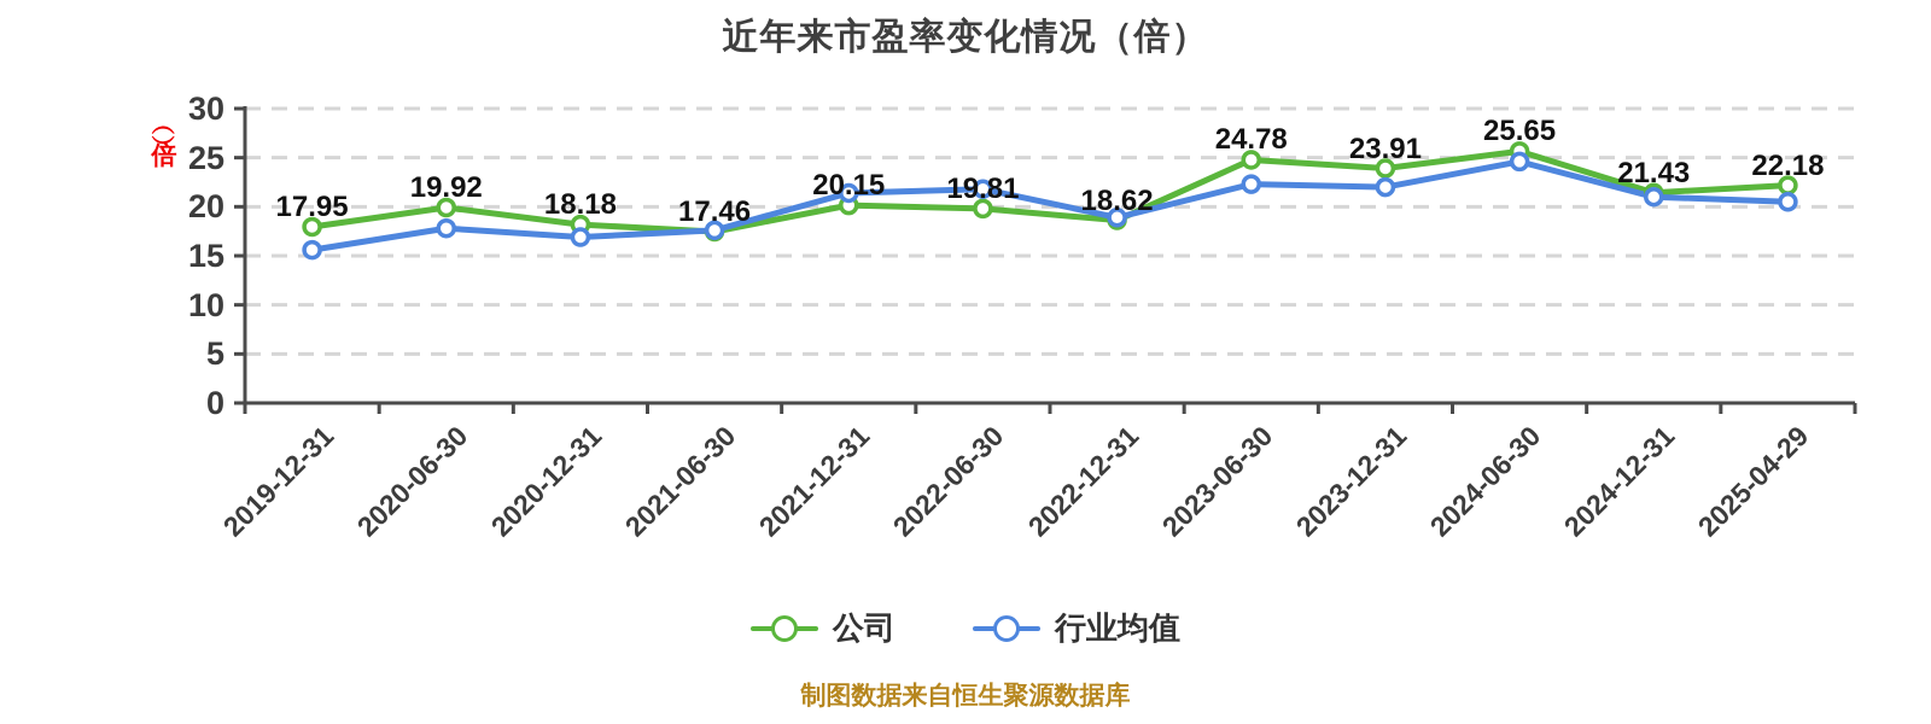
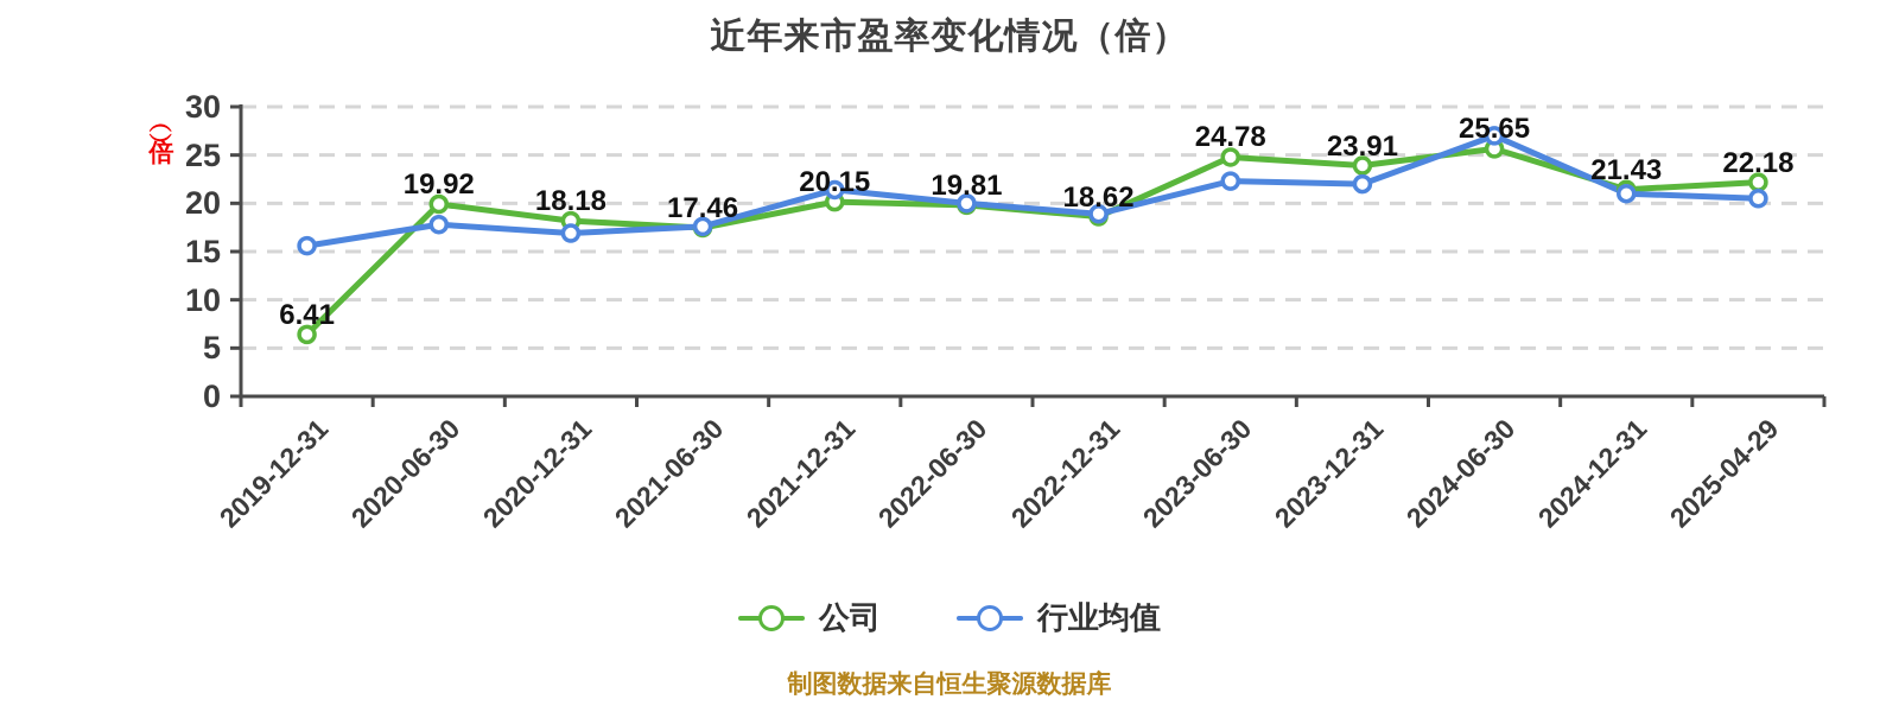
公司/2019-12-31: 17.95 -> 6.41
行业均值/2022-06-30: 22 -> 20
行业均值/2024-06-30: 25 -> 27
